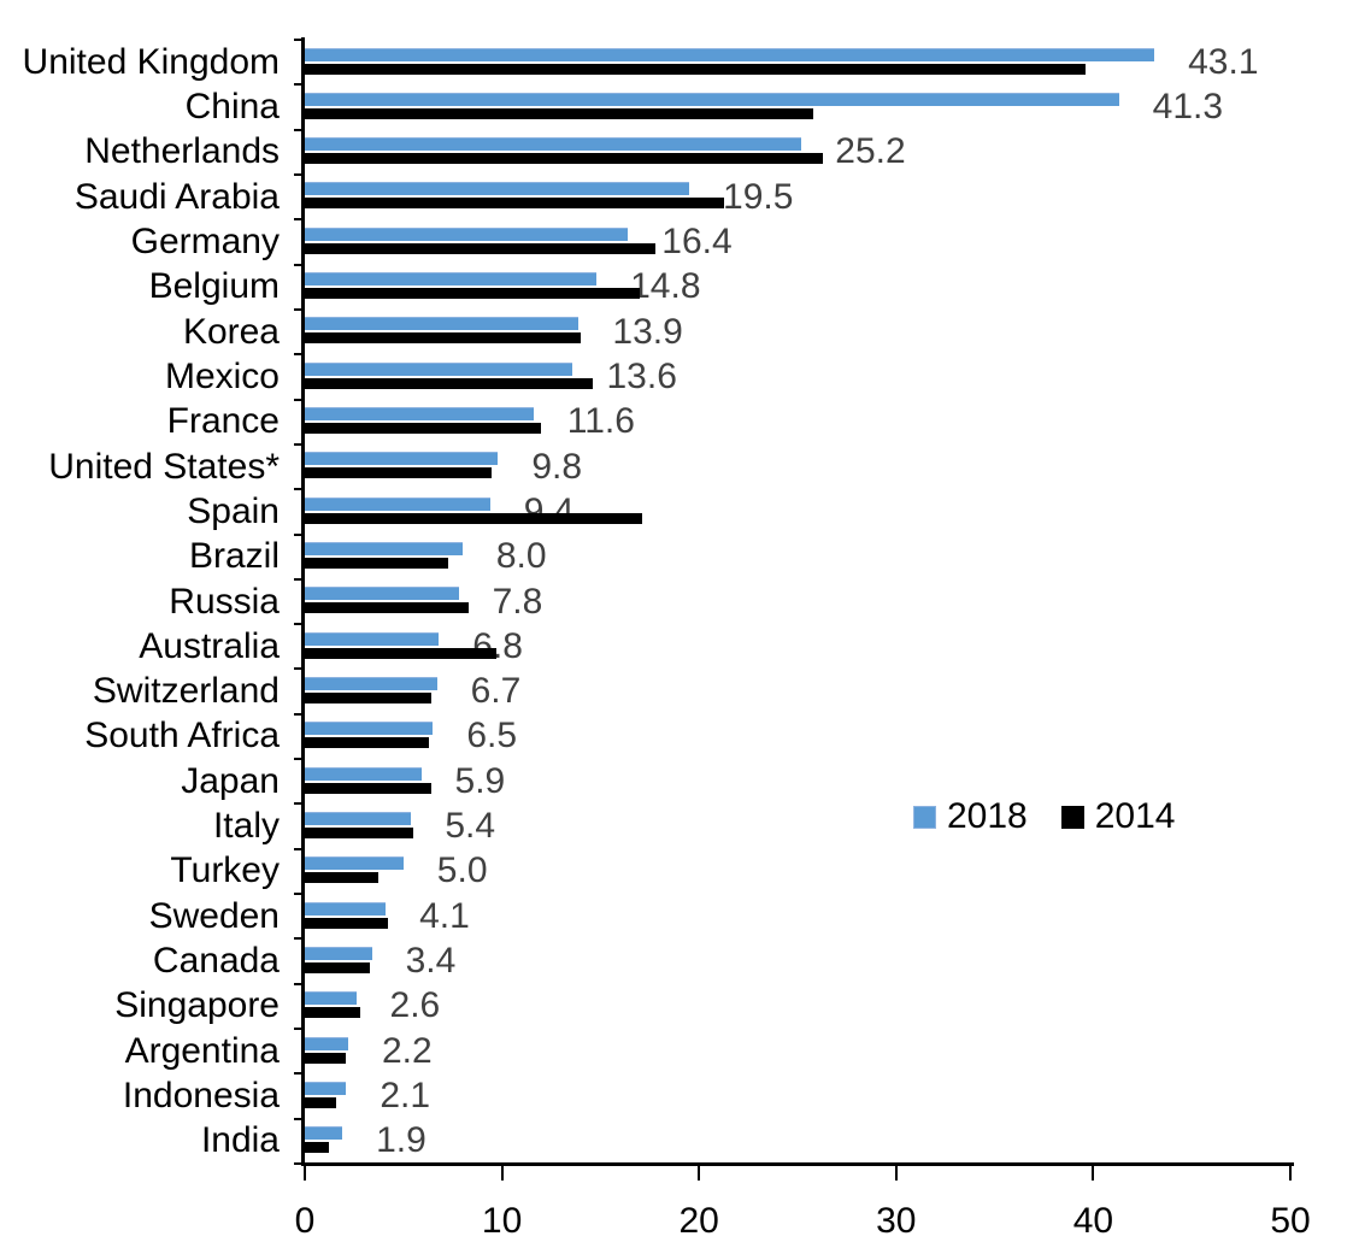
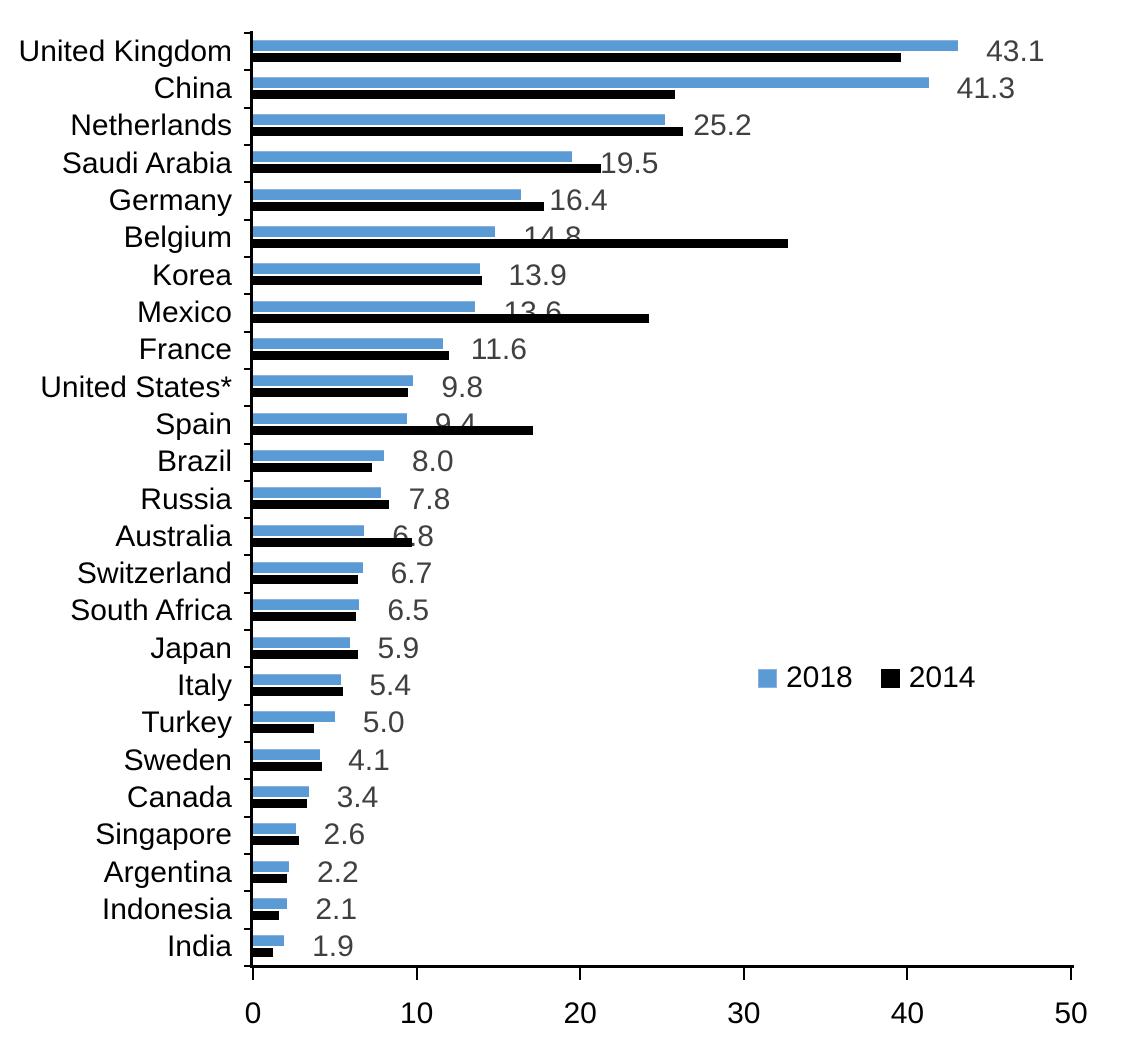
2014/Belgium: 17.0 -> 32.7
2014/Mexico: 14.6 -> 24.2
